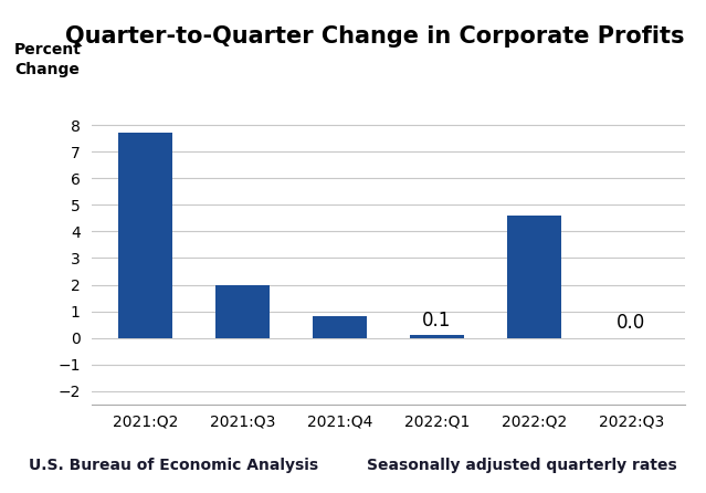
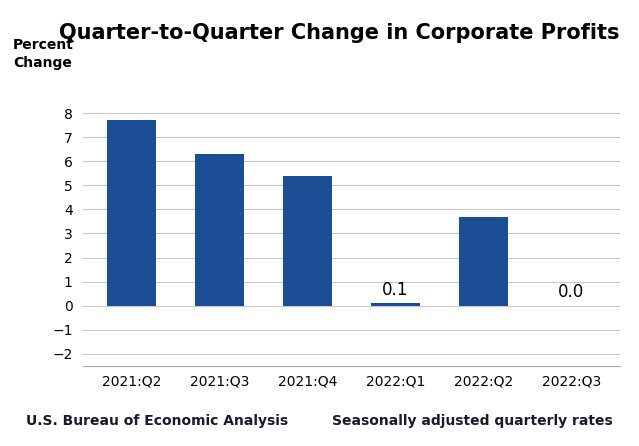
2021:Q3: 2.0 -> 6.3
2021:Q4: 0.8 -> 5.4
2022:Q2: 4.6 -> 3.7
